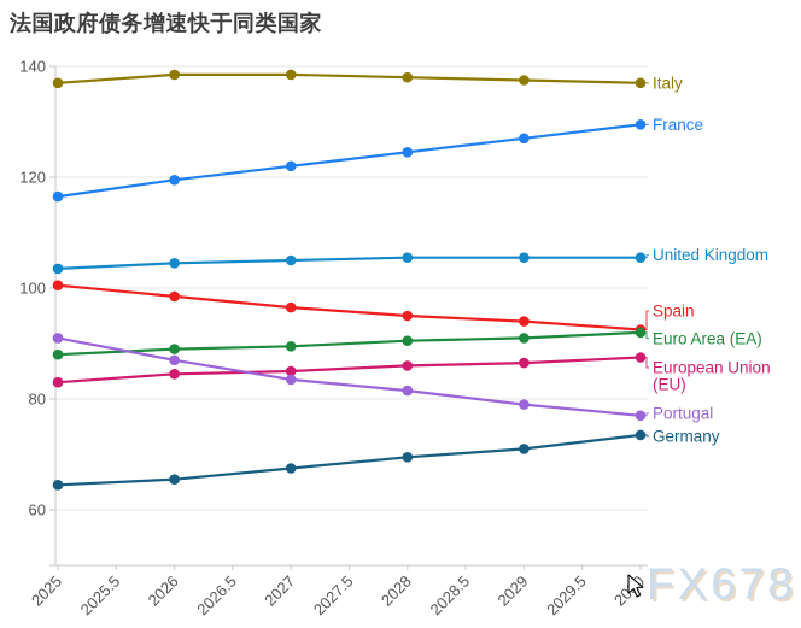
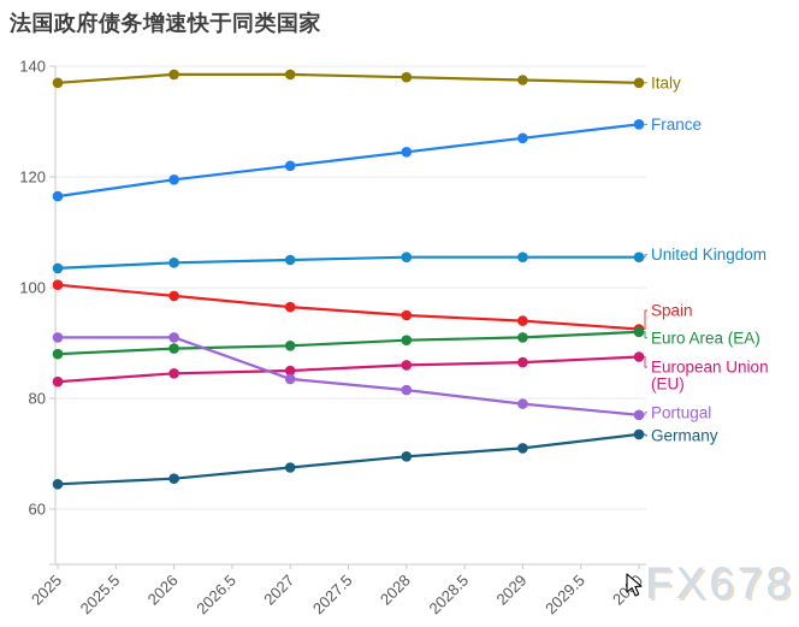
Portugal/2026: 87 -> 91
